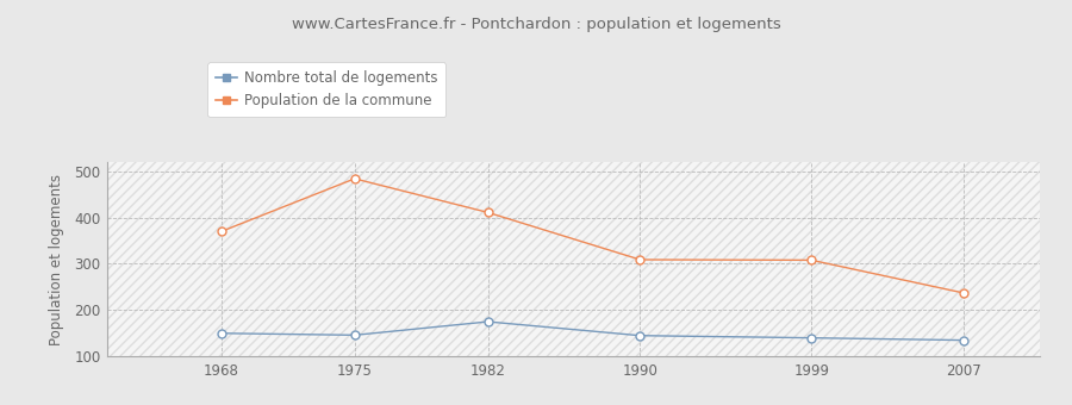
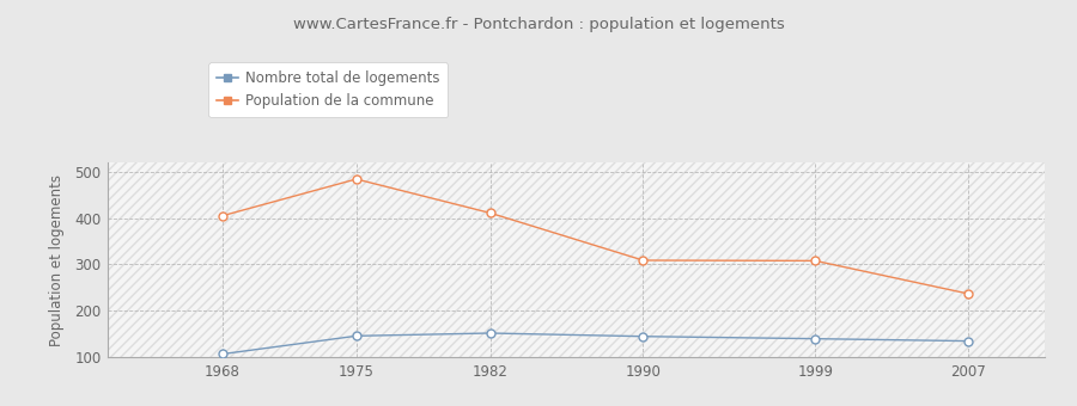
Nombre total de logements/1968: 150 -> 107
Population de la commune/1968: 370 -> 405
Nombre total de logements/1982: 175 -> 152
